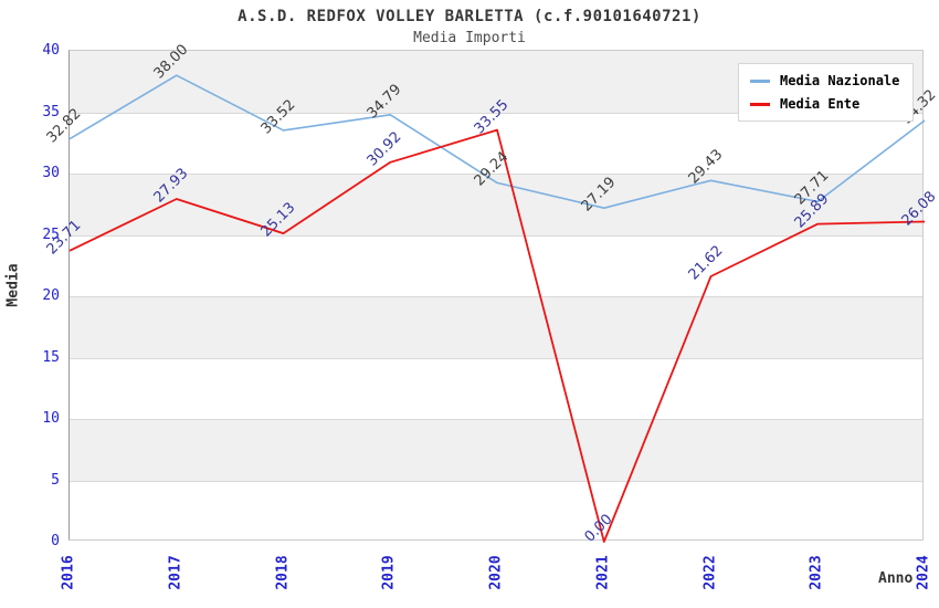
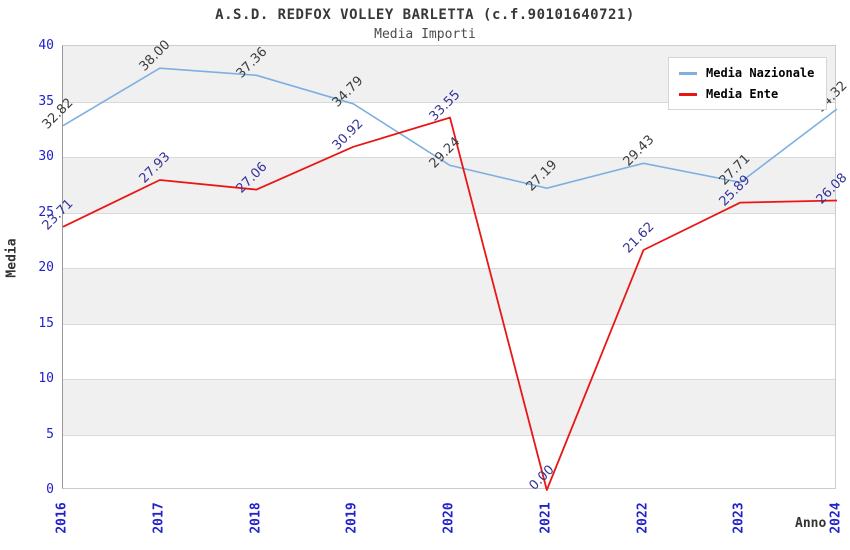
Media Nazionale/2018: 33.52 -> 37.36
Media Ente/2018: 25.13 -> 27.06
